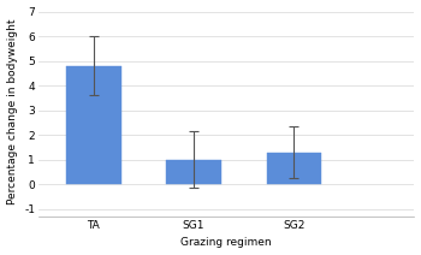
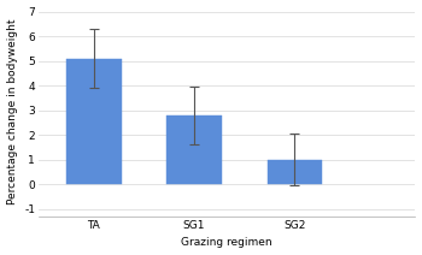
TA: 4.8 -> 5.1
SG1: 1.0 -> 2.8
SG2: 1.3 -> 1.0
